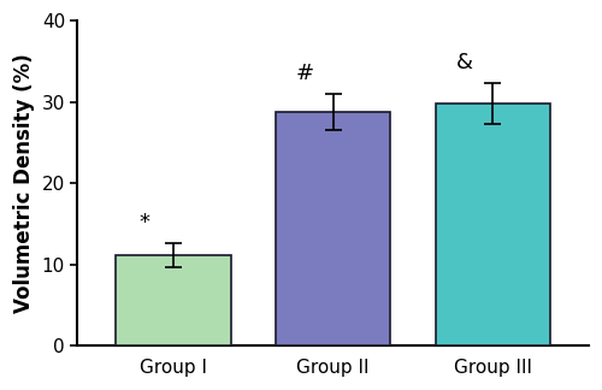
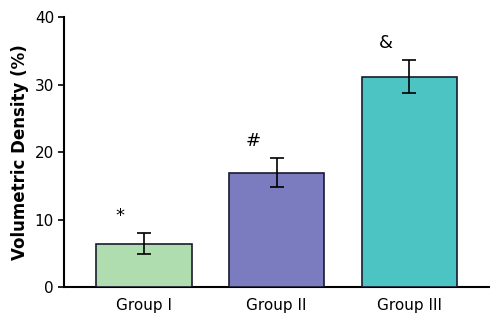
Group I: 11.2 -> 6.5
Group II: 28.8 -> 17.0
Group III: 29.8 -> 31.2
